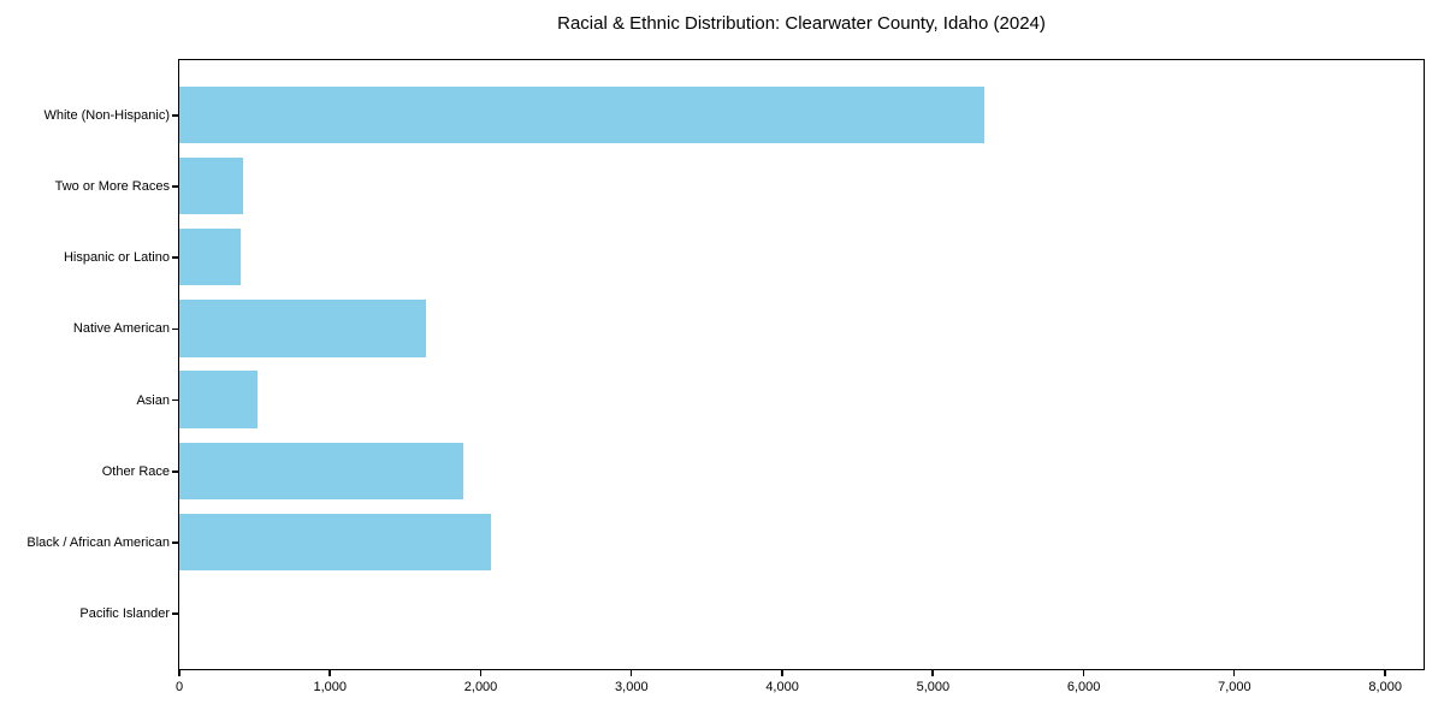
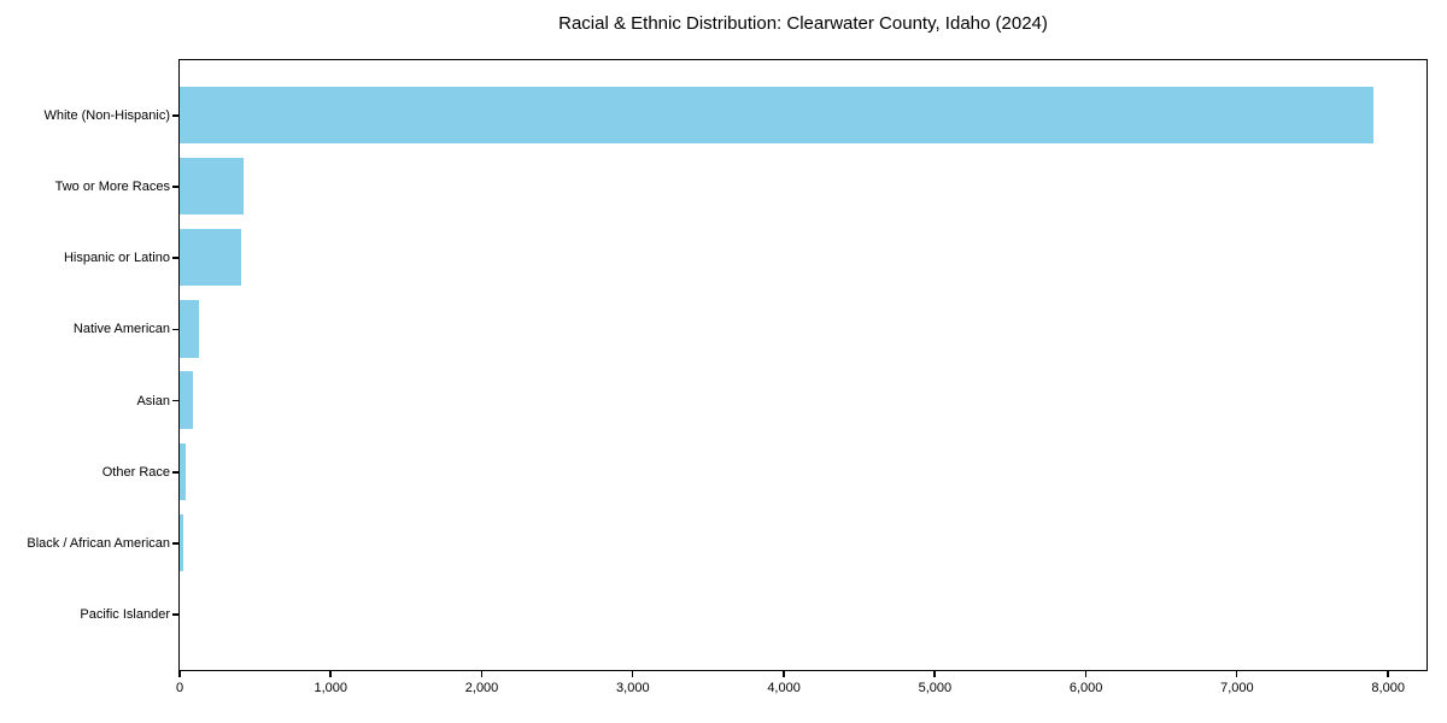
White (Non-Hispanic): 5340 -> 7900
Native American: 1640 -> 120
Asian: 520 -> 80
Other Race: 1880 -> 40
Black / African American: 2070 -> 20
